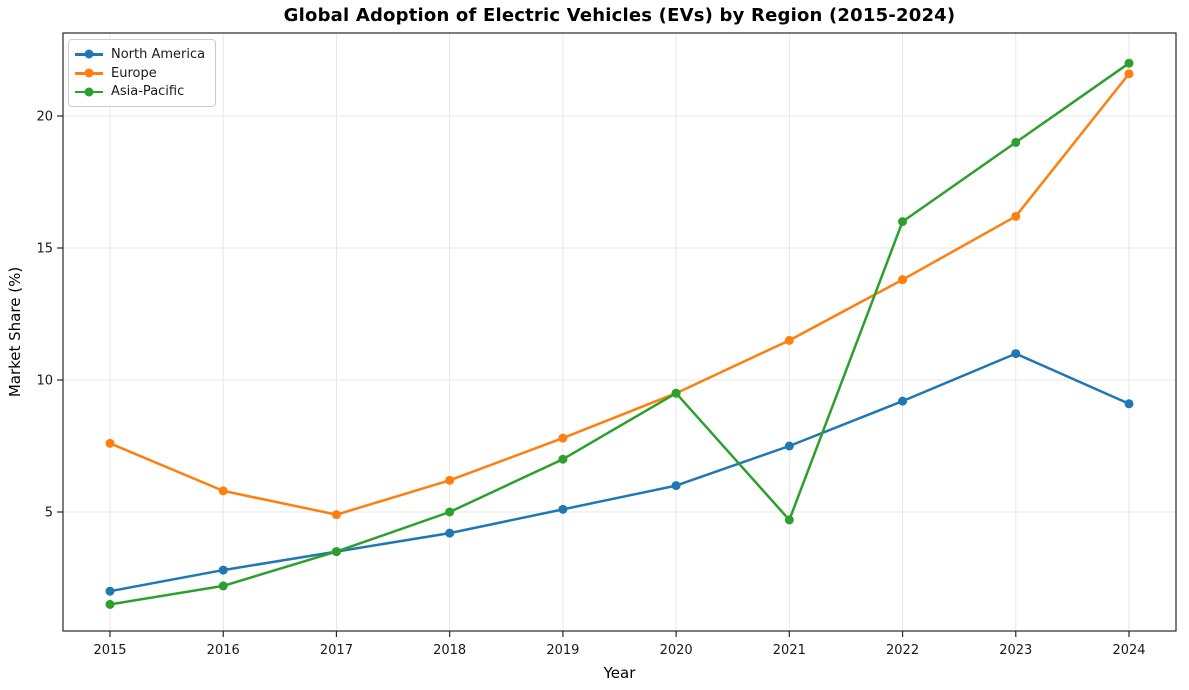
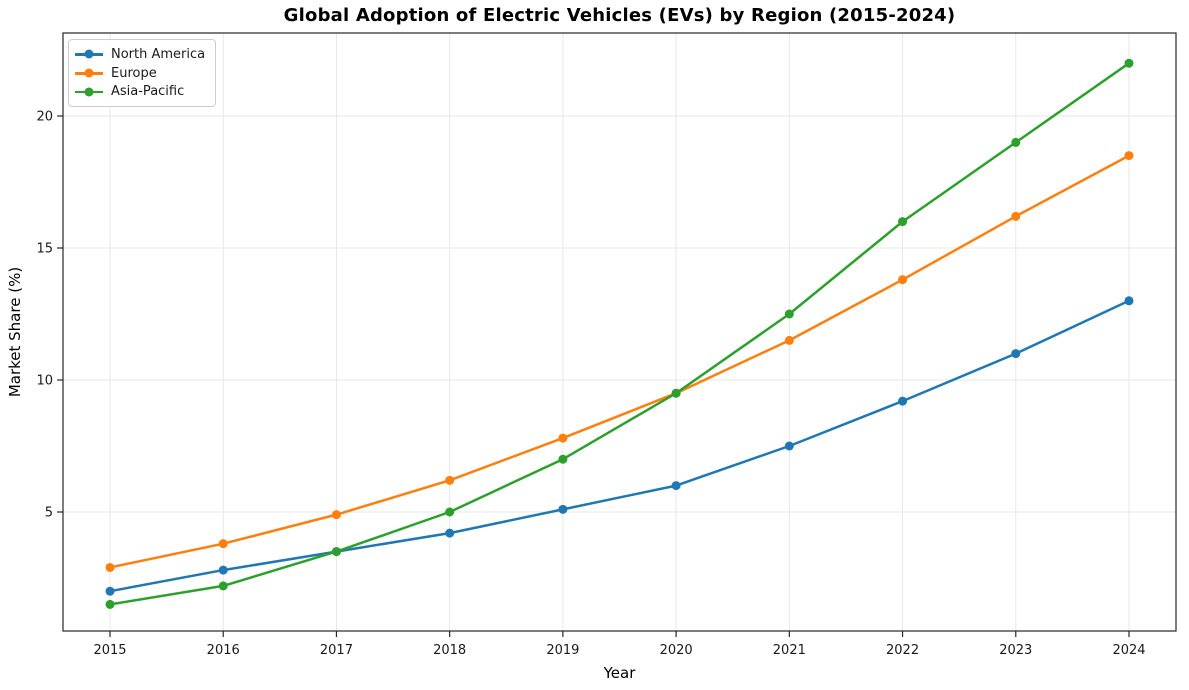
Europe/2015: 7.6 -> 2.9
Europe/2016: 5.8 -> 3.8
Asia-Pacific/2021: 4.7 -> 12.5
North America/2024: 9.1 -> 13.0
Europe/2024: 21.6 -> 18.5
